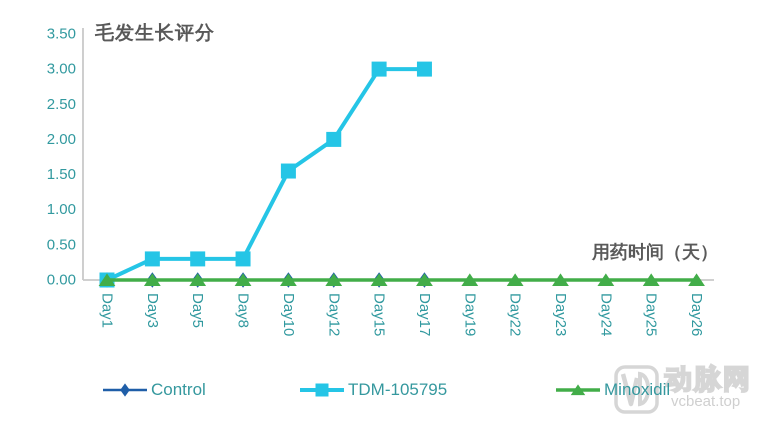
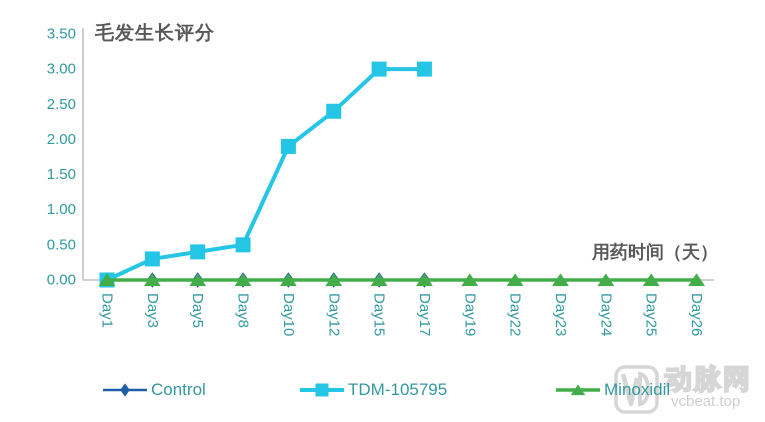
TDM-105795/Day5: 0.3 -> 0.4
TDM-105795/Day8: 0.3 -> 0.5
TDM-105795/Day10: 1.6 -> 1.9
TDM-105795/Day12: 2.0 -> 2.4
